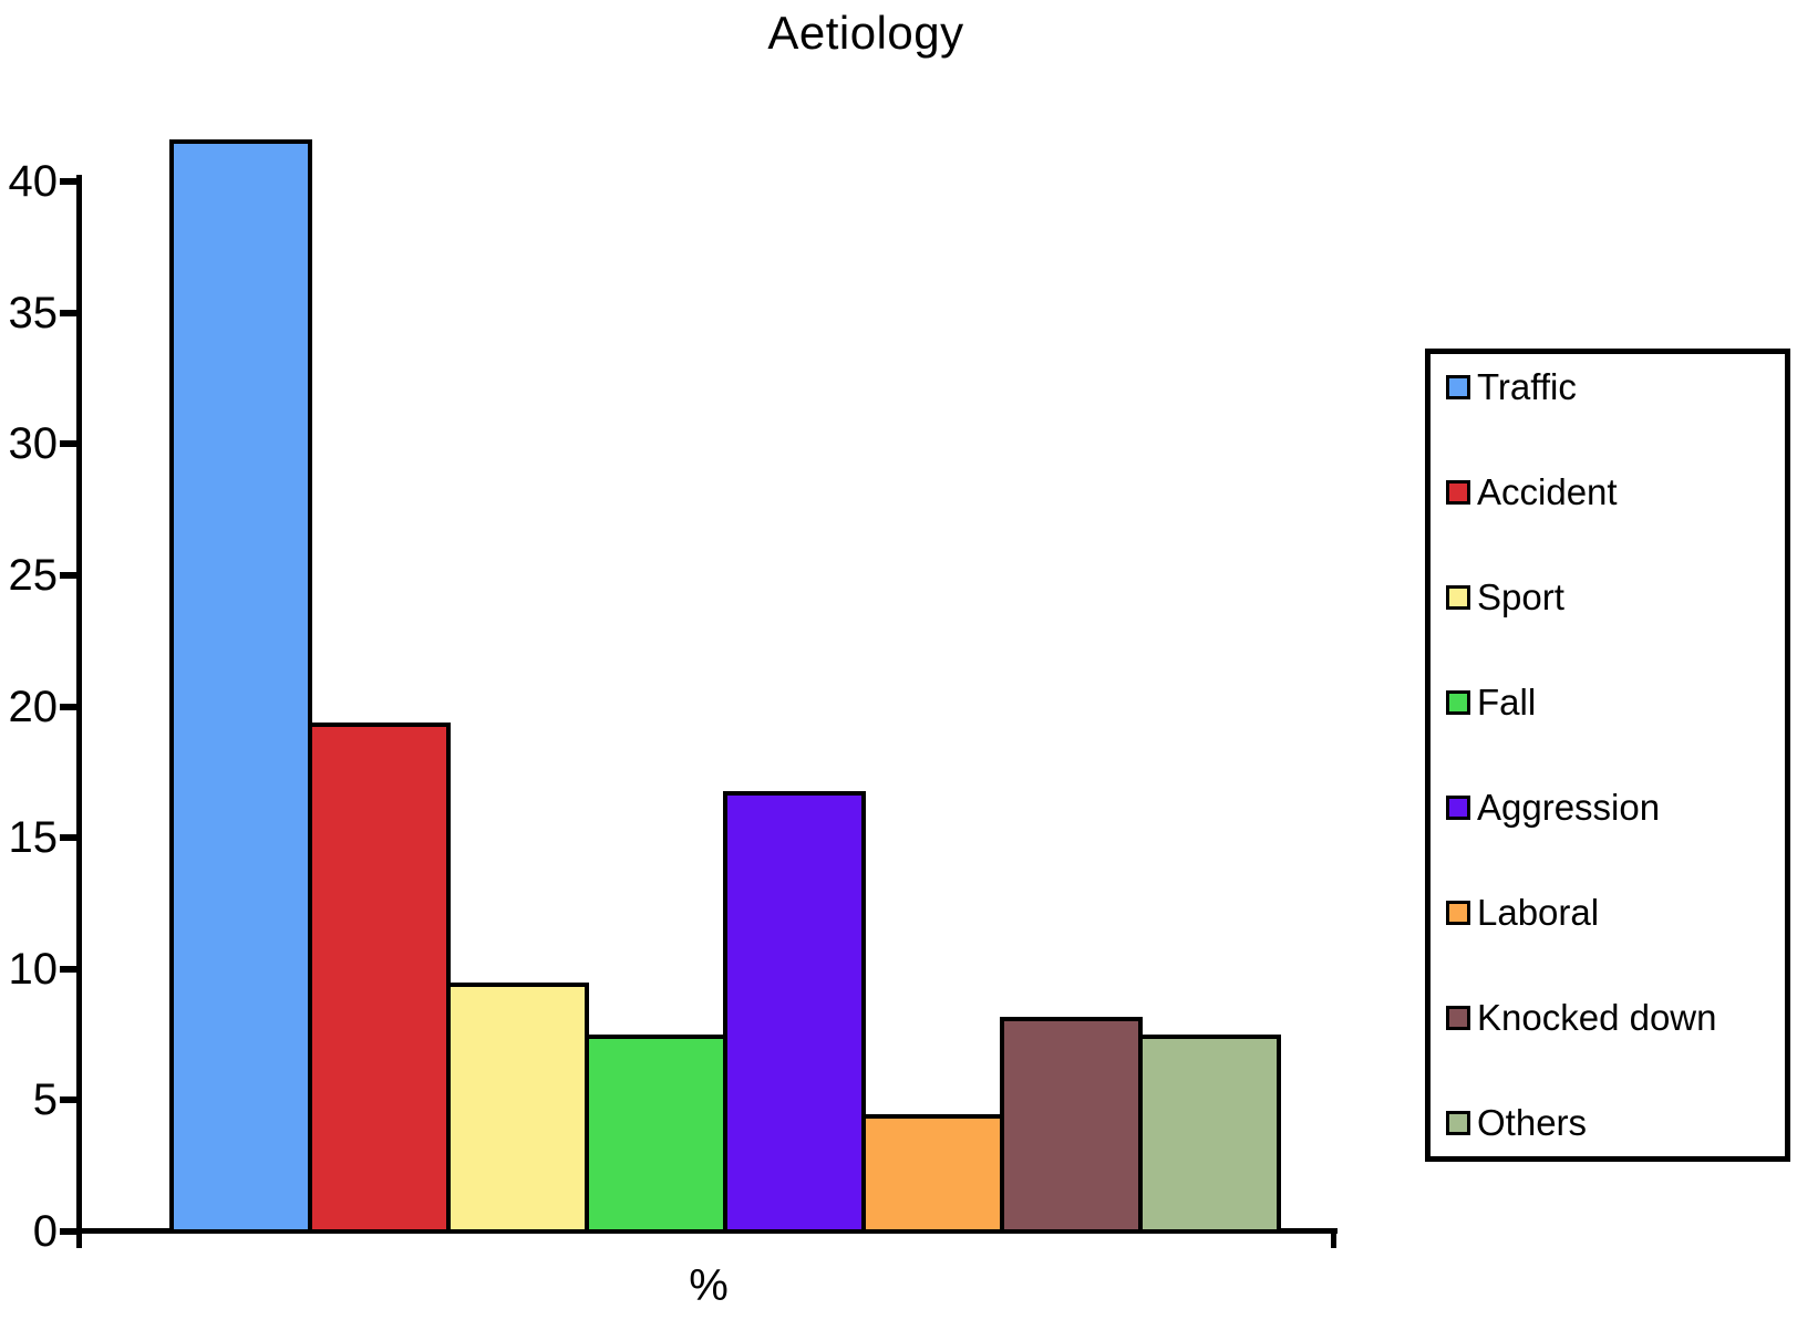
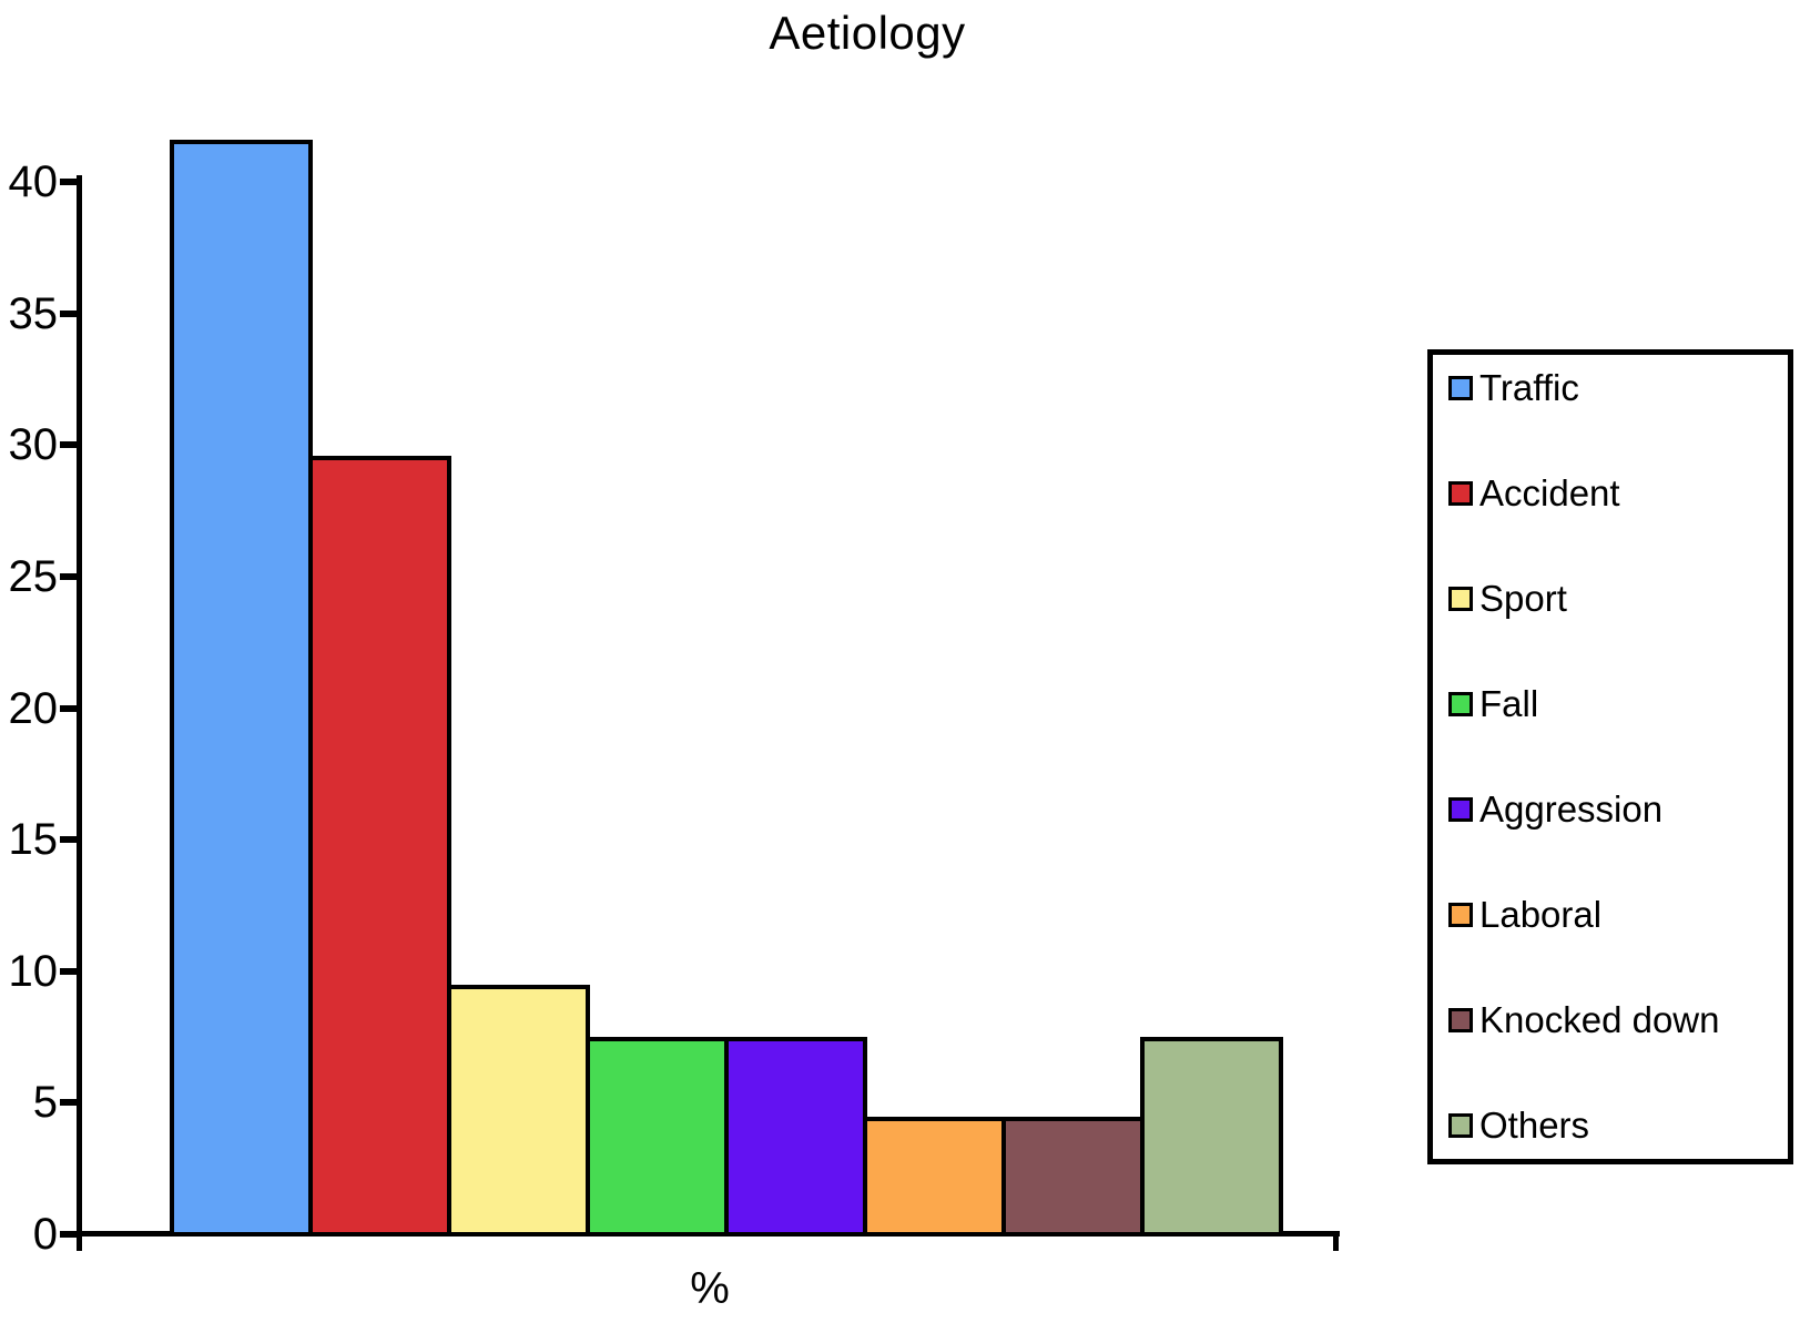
Accident: 19.3 -> 29.5
Aggression: 16.7 -> 7.4
Knocked down: 8.1 -> 4.4
